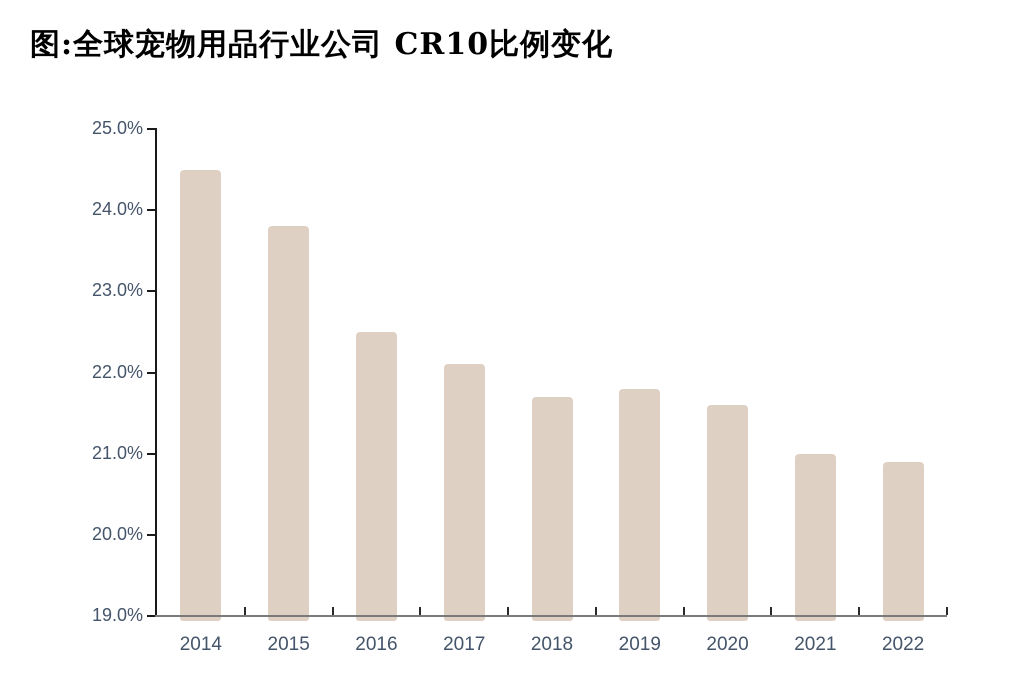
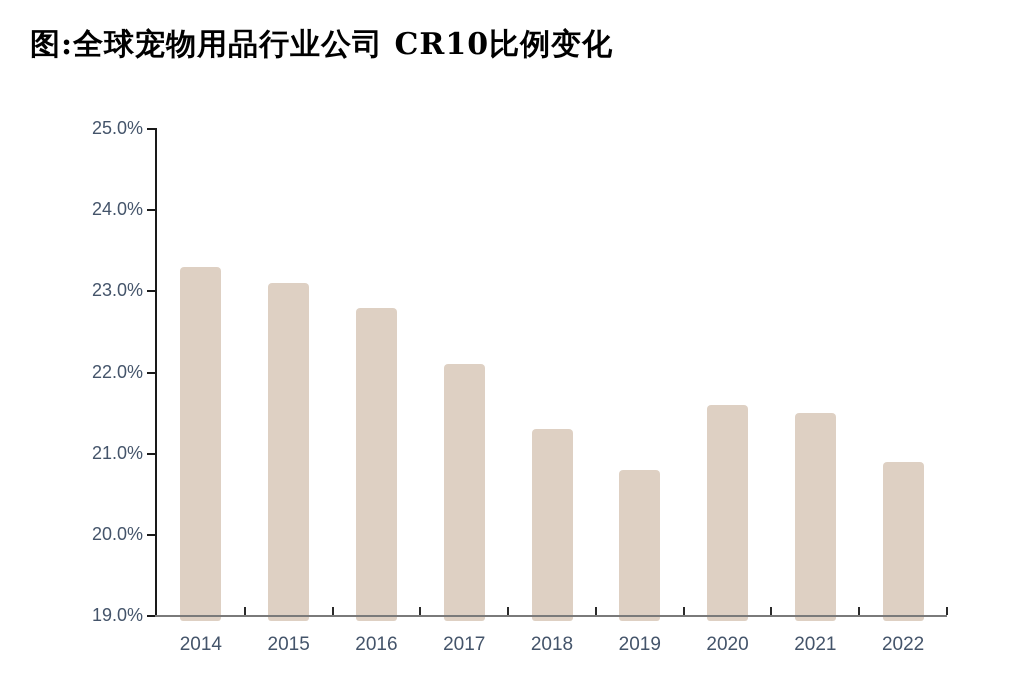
2014: 24.5% -> 23.3%
2015: 23.8% -> 23.1%
2016: 22.5% -> 22.8%
2018: 21.7% -> 21.3%
2019: 21.8% -> 20.8%
2021: 21.0% -> 21.5%
